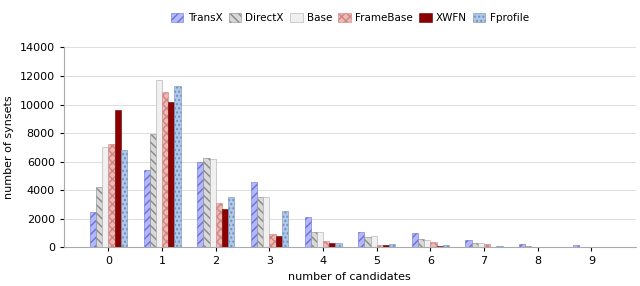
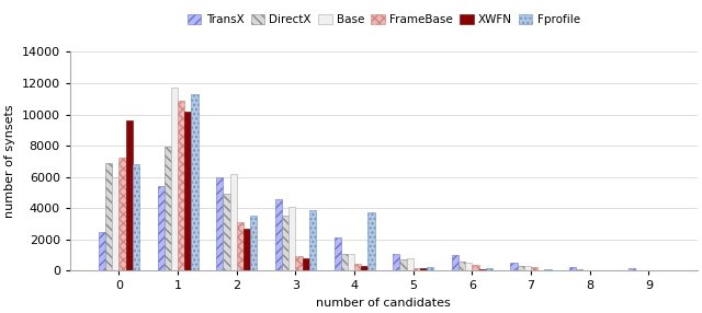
DirectX/0: 4200 -> 6900
Base/0: 7000 -> 6000
DirectX/2: 6200 -> 4900
Base/3: 3500 -> 4100
Fprofile/3: 2600 -> 3900
Fprofile/4: 300 -> 3700
